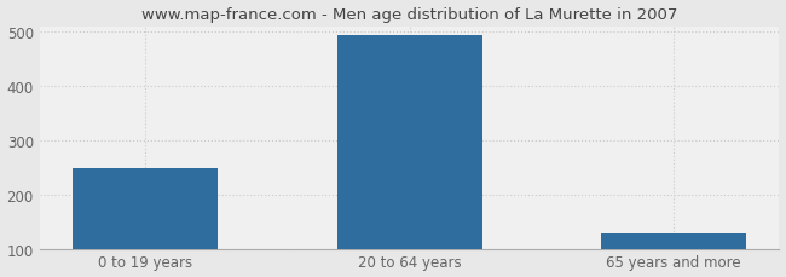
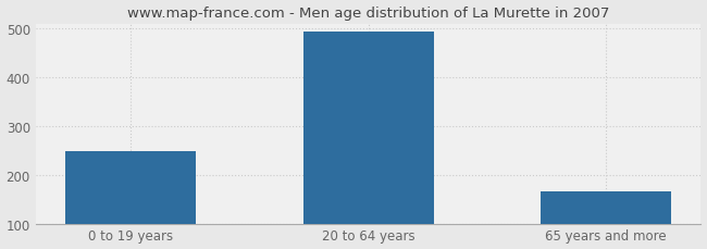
65 years and more: 128 -> 165
